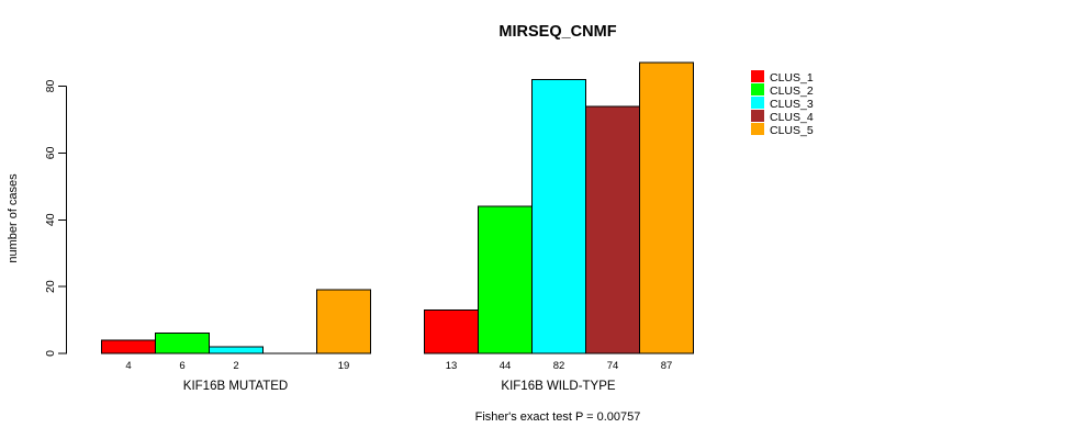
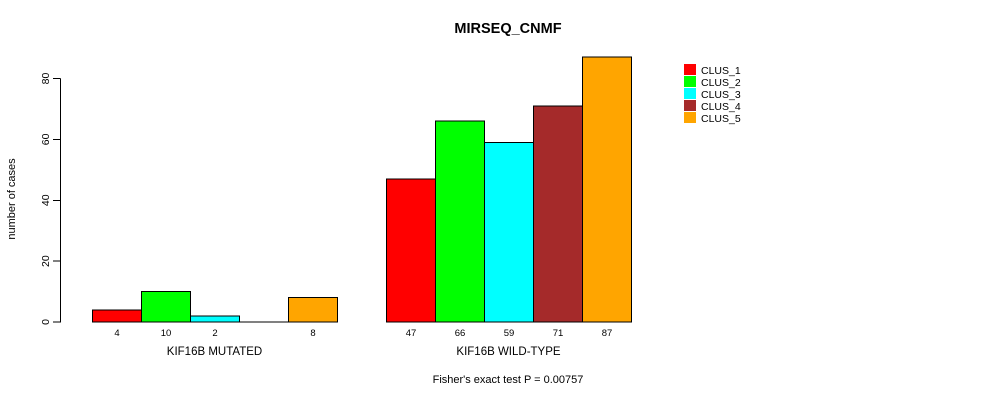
CLUS_2/KIF16B MUTATED: 6 -> 10
CLUS_5/KIF16B MUTATED: 19 -> 8
CLUS_1/KIF16B WILD-TYPE: 13 -> 47
CLUS_2/KIF16B WILD-TYPE: 44 -> 66
CLUS_3/KIF16B WILD-TYPE: 82 -> 59
CLUS_4/KIF16B WILD-TYPE: 74 -> 71
